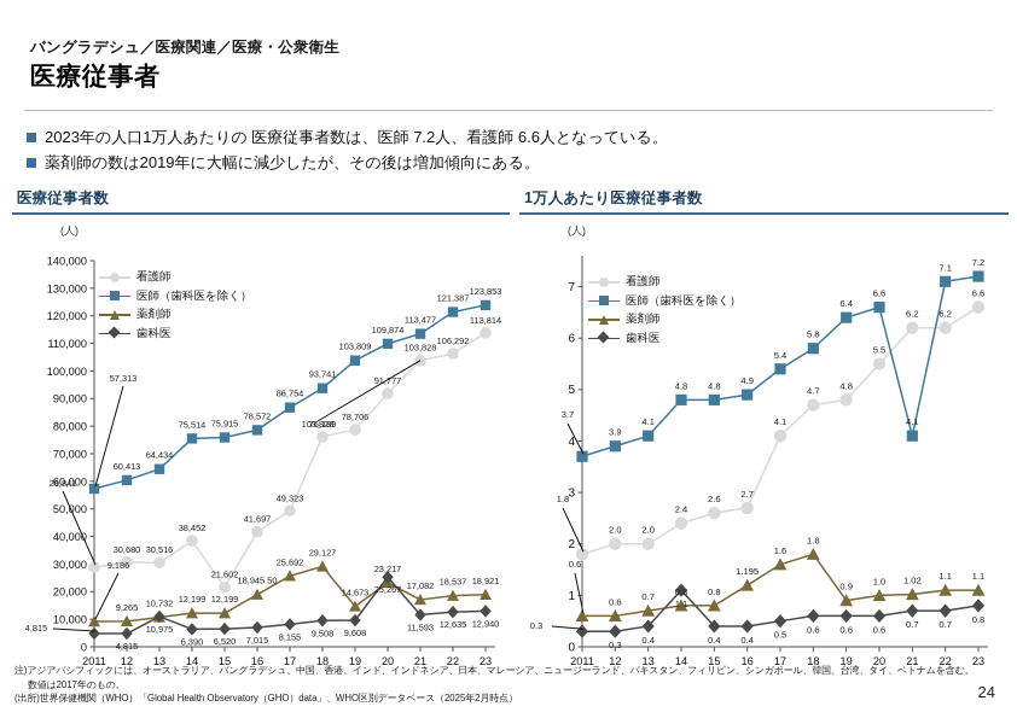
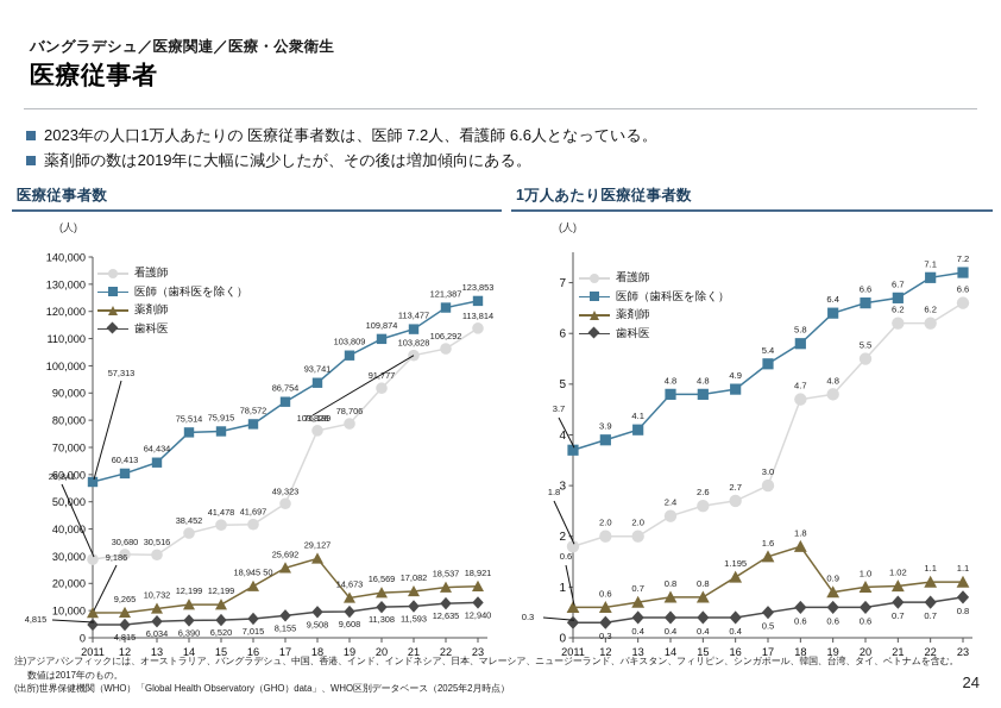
医療従事者数/歯科医/13: 10,975 -> 6,034
医療従事者数/看護師/15: 21,602 -> 41,478
医療従事者数/薬剤師/20: 23,217 -> 16,569
医療従事者数/歯科医/20: 25,267 -> 11,308
1万人あたり医療従事者数/歯科医/14: 1.1 -> 0.4
1万人あたり医療従事者数/看護師/17: 4.1 -> 3.0
1万人あたり医療従事者数/医師（歯科医を除く）/21: 4.1 -> 6.7
